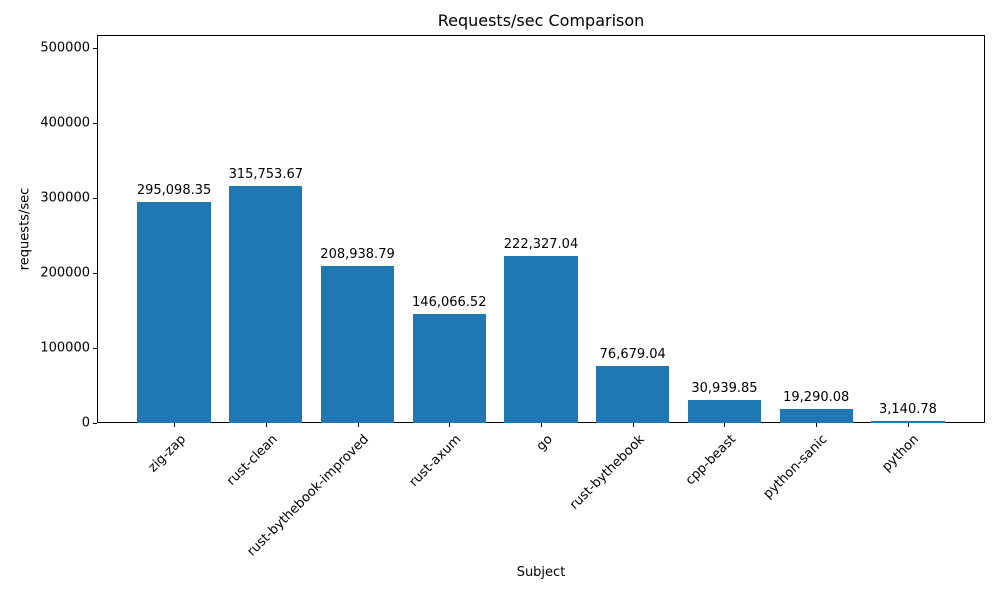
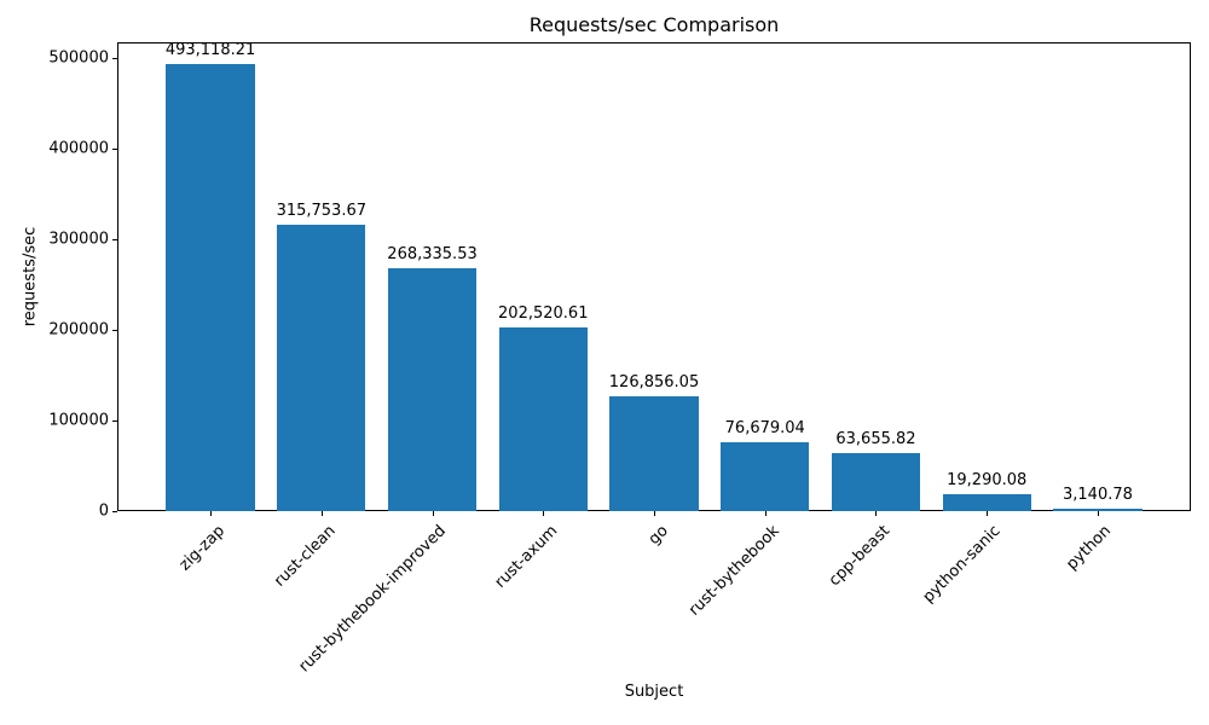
zig-zap: 295,098.35 -> 493,118.21
rust-bythebook-improved: 208,938.79 -> 268,335.53
rust-axum: 146,066.52 -> 202,520.61
go: 222,327.04 -> 126,856.05
cpp-beast: 30,939.85 -> 63,655.82
